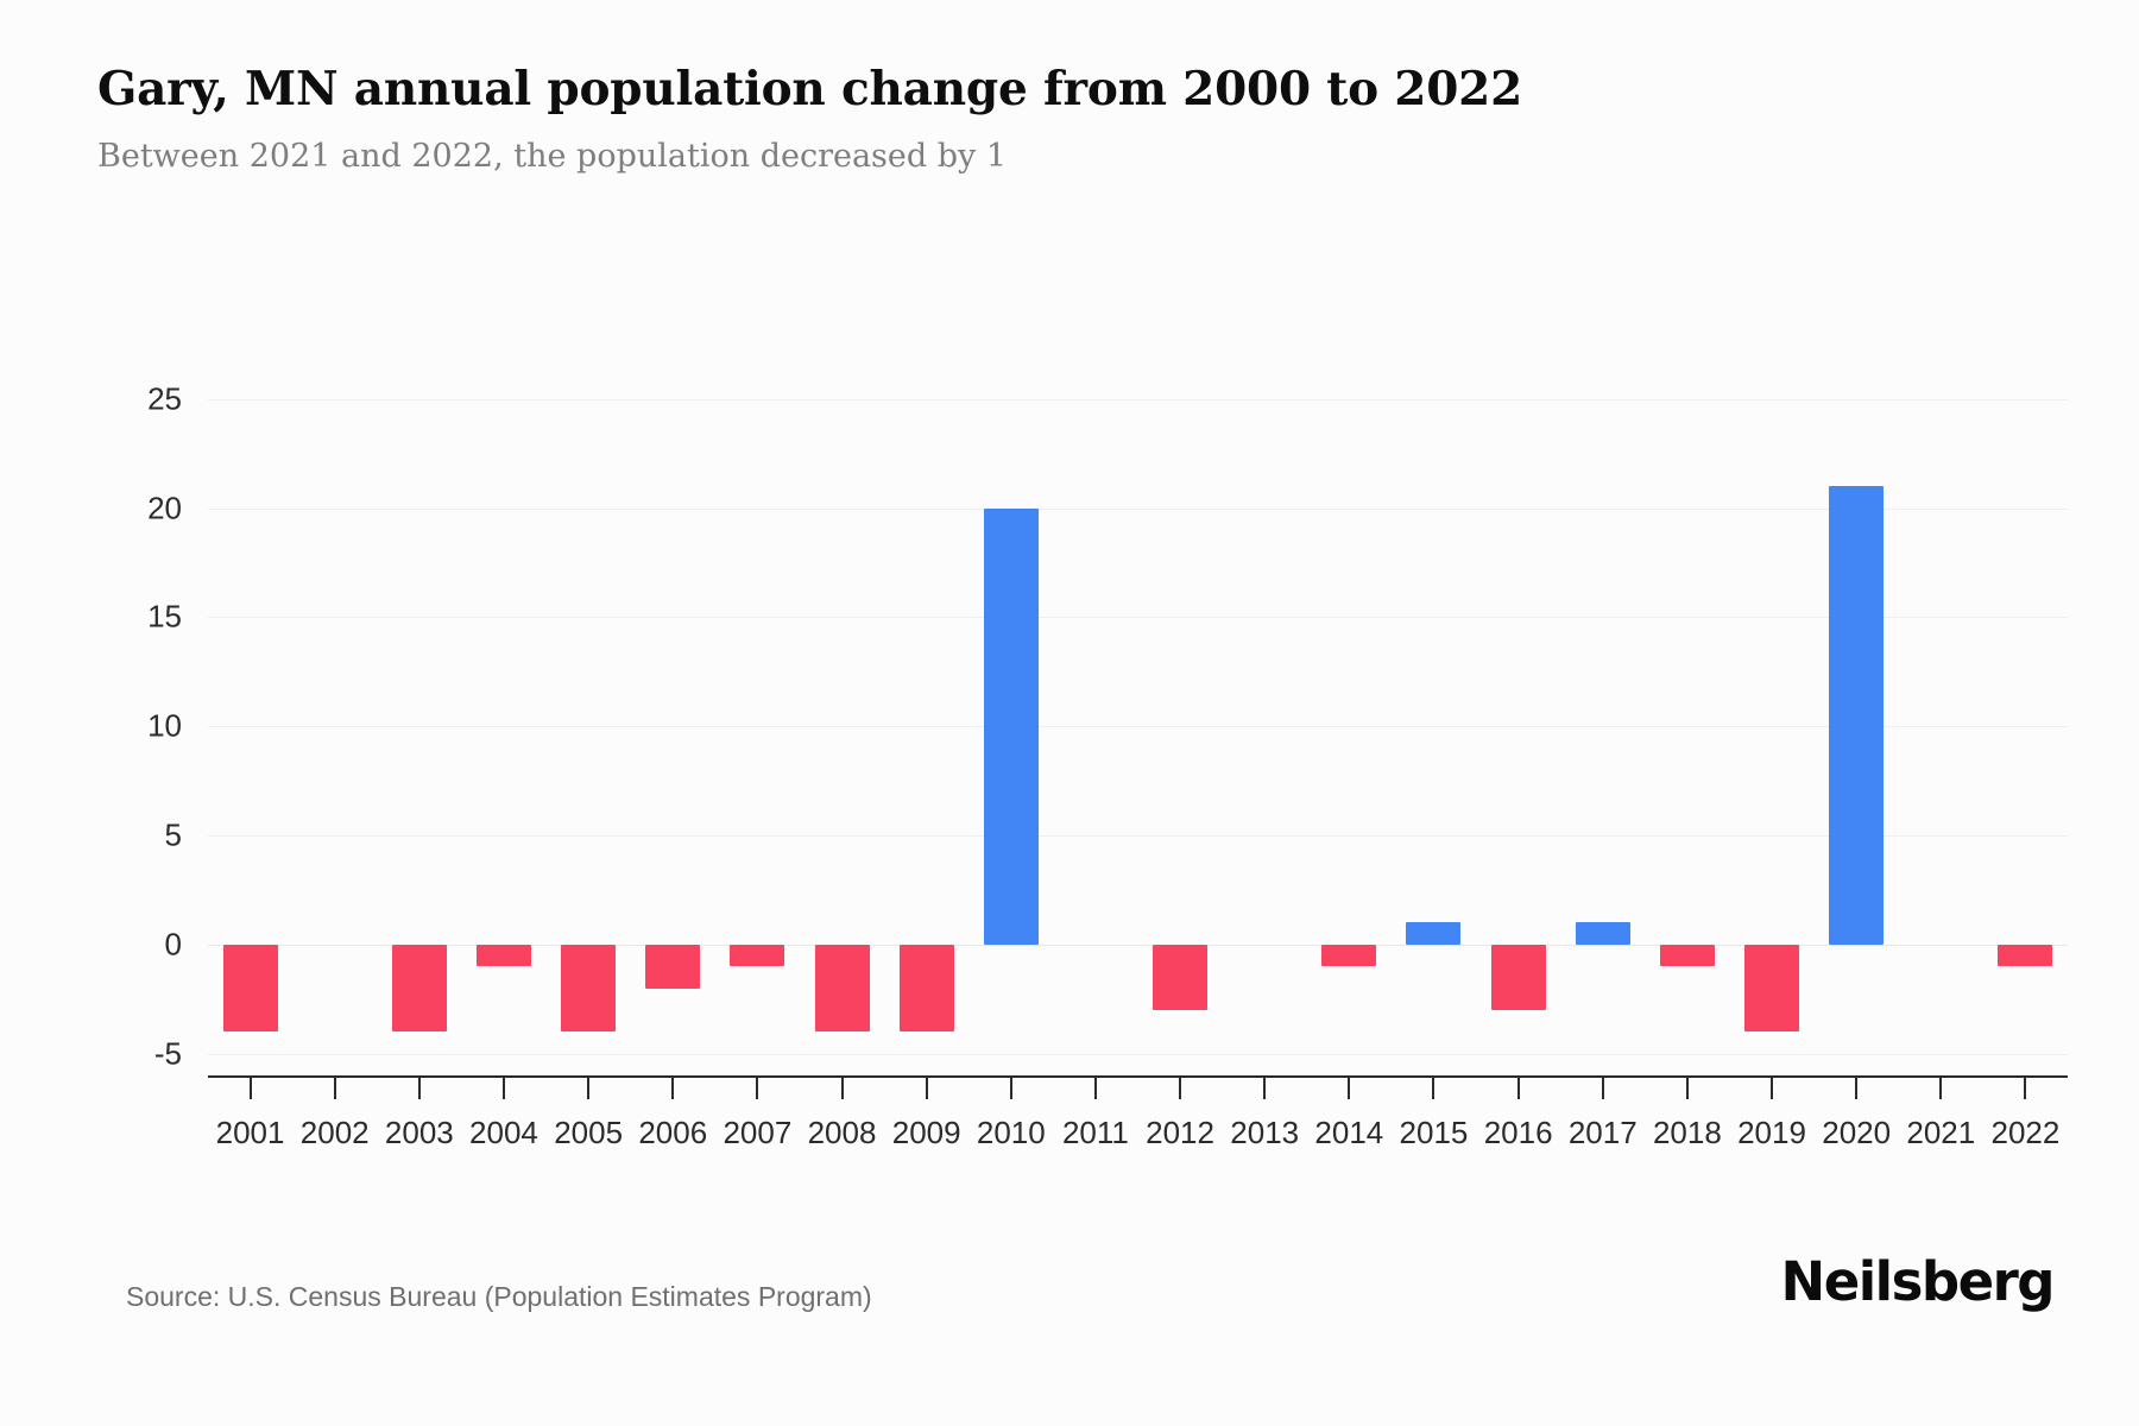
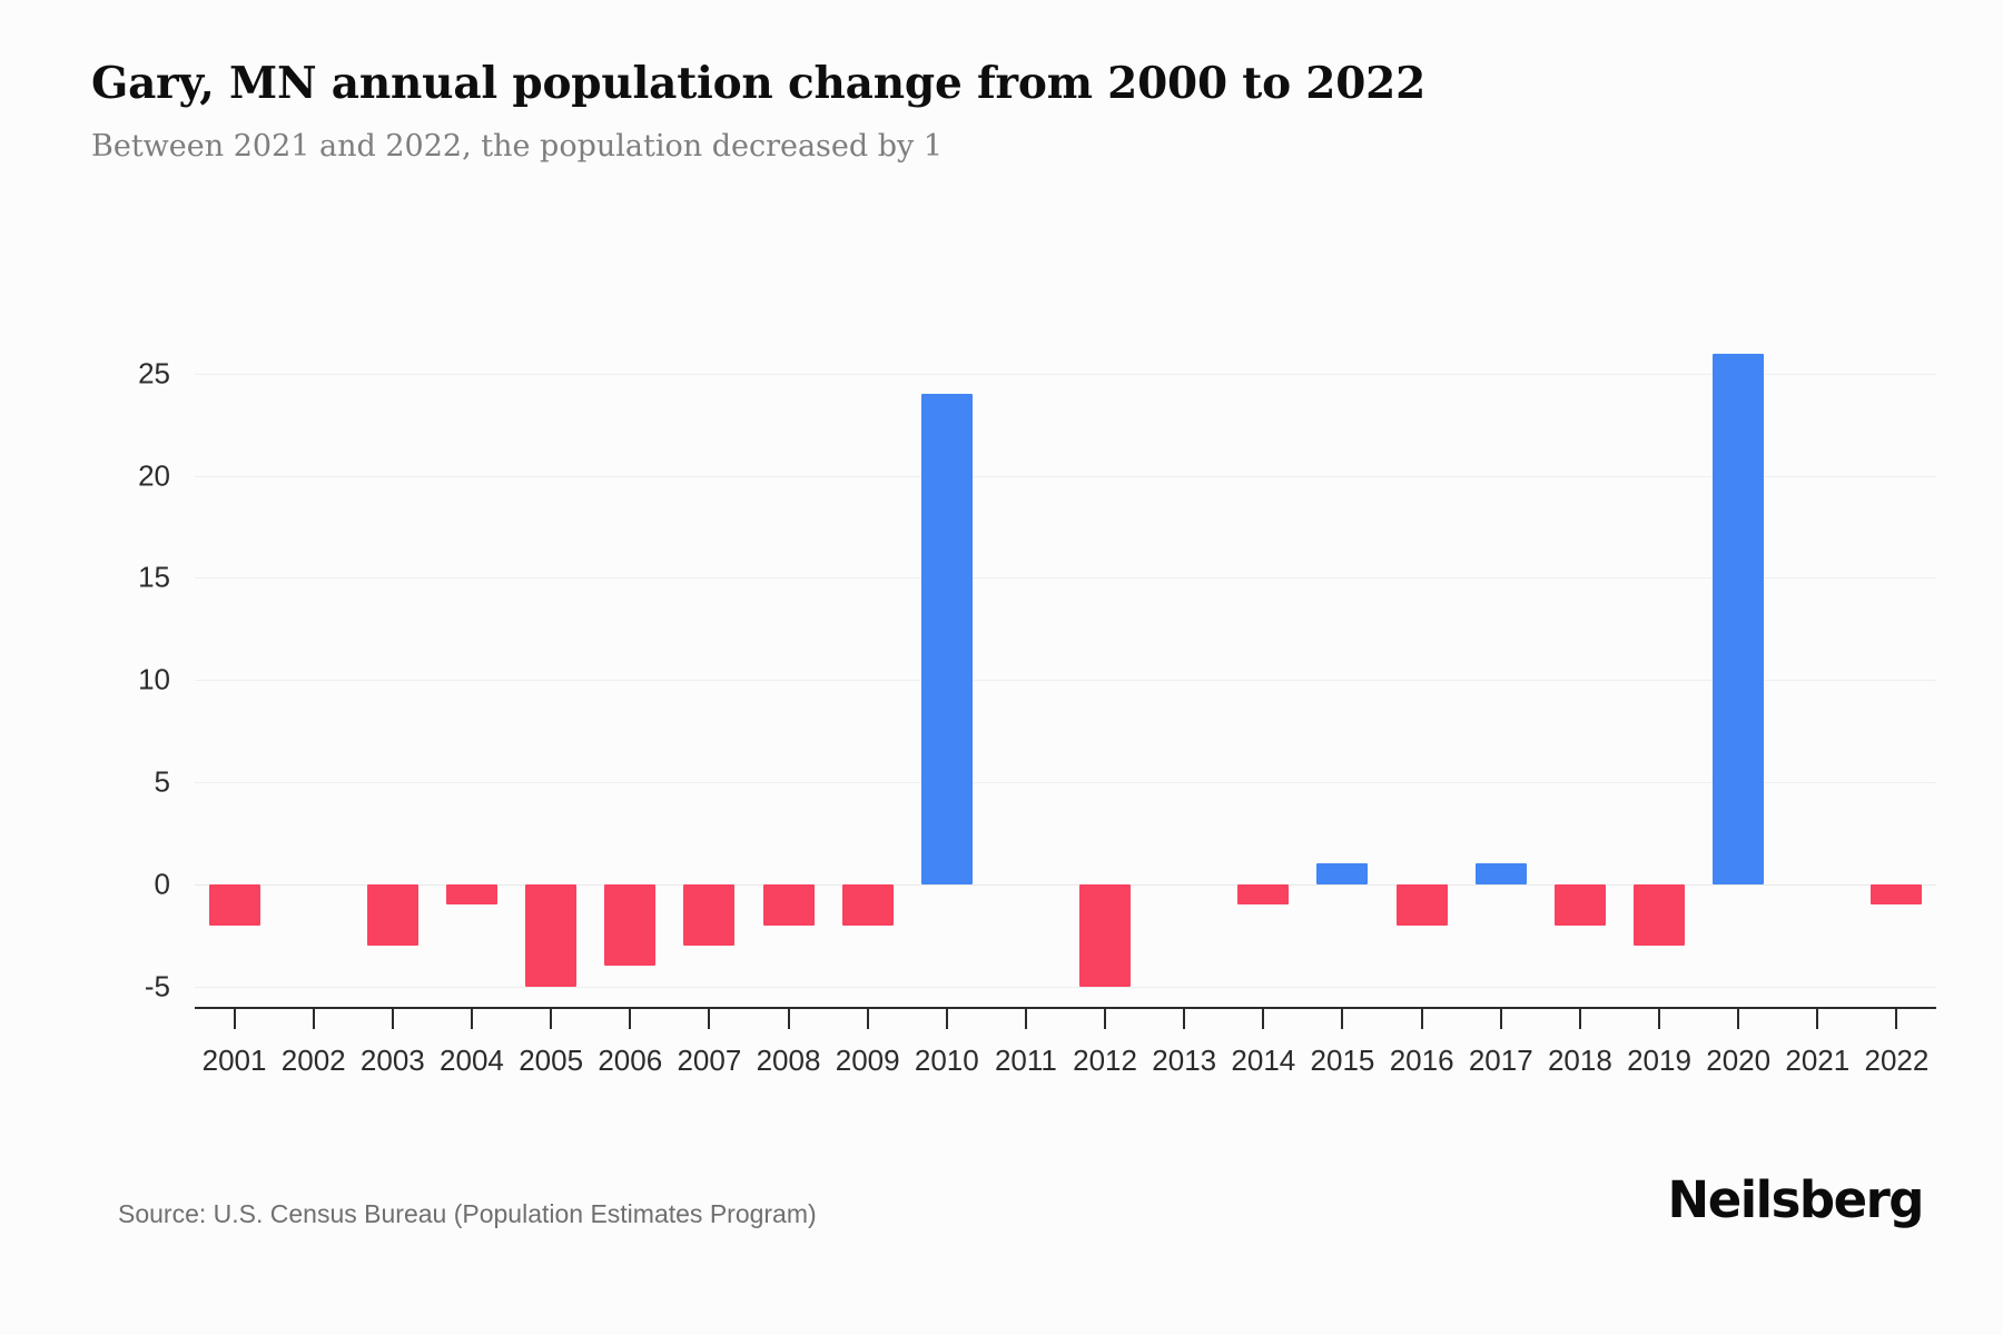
2001: -4 -> -2
2003: -4 -> -3
2005: -4 -> -5
2006: -2 -> -4
2007: -1 -> -3
2008: -4 -> -2
2009: -4 -> -2
2010: 20 -> 24
2012: -3 -> -5
2016: -3 -> -2
2018: -1 -> -2
2019: -4 -> -3
2020: 21 -> 26
